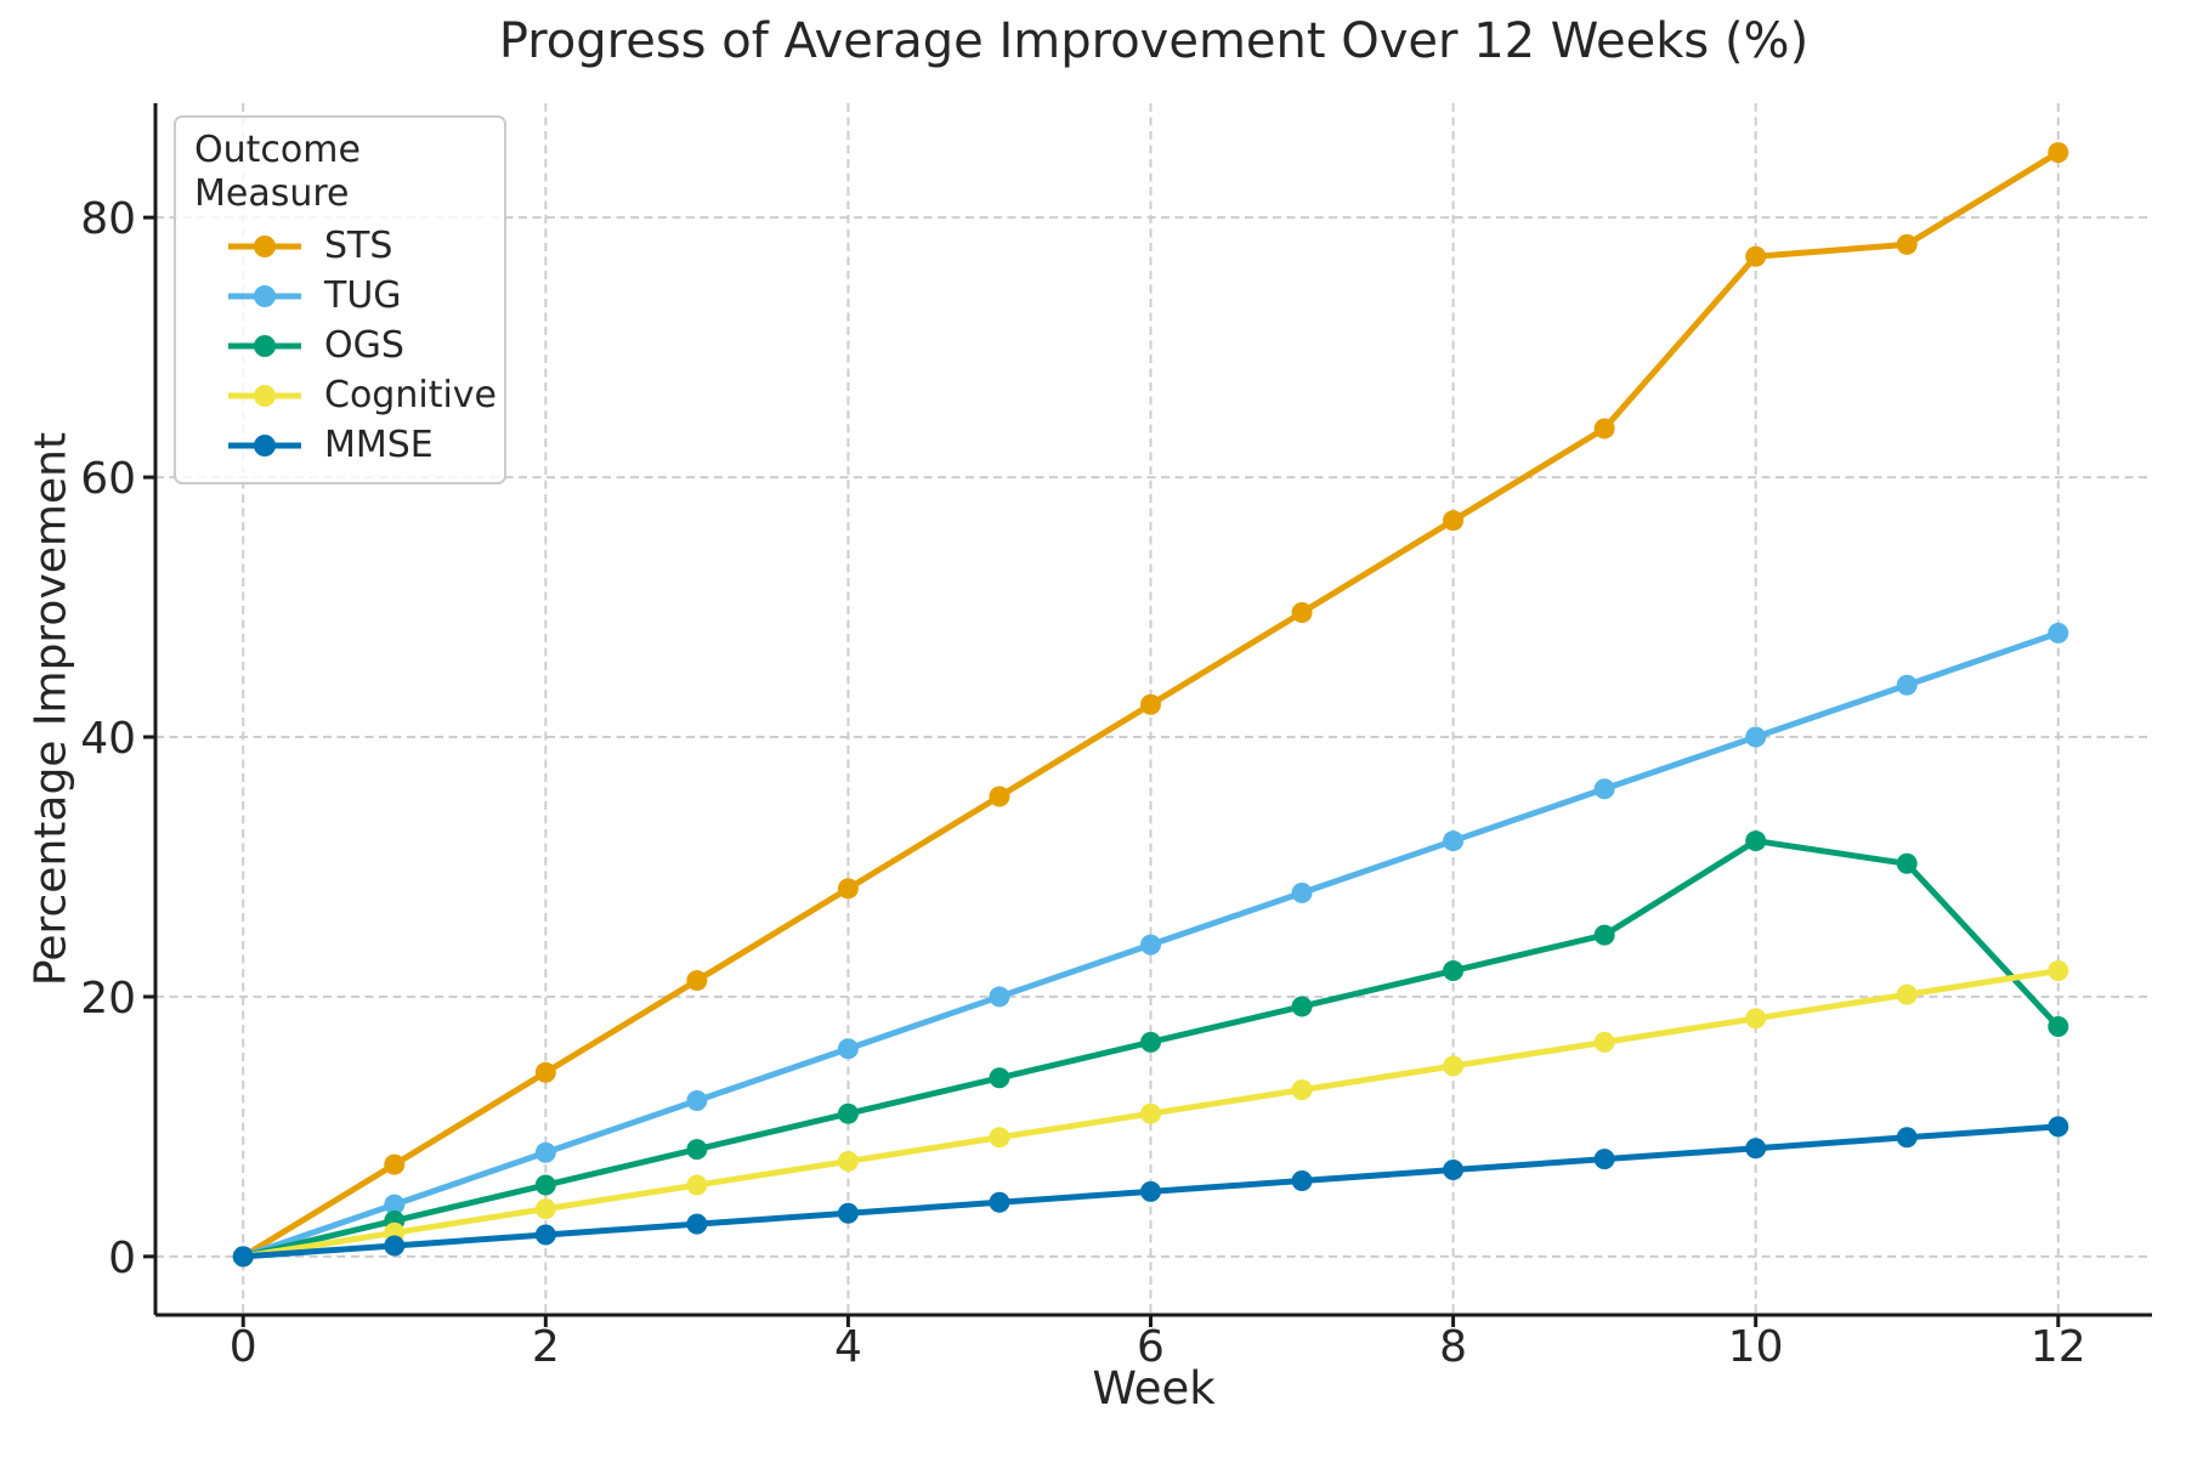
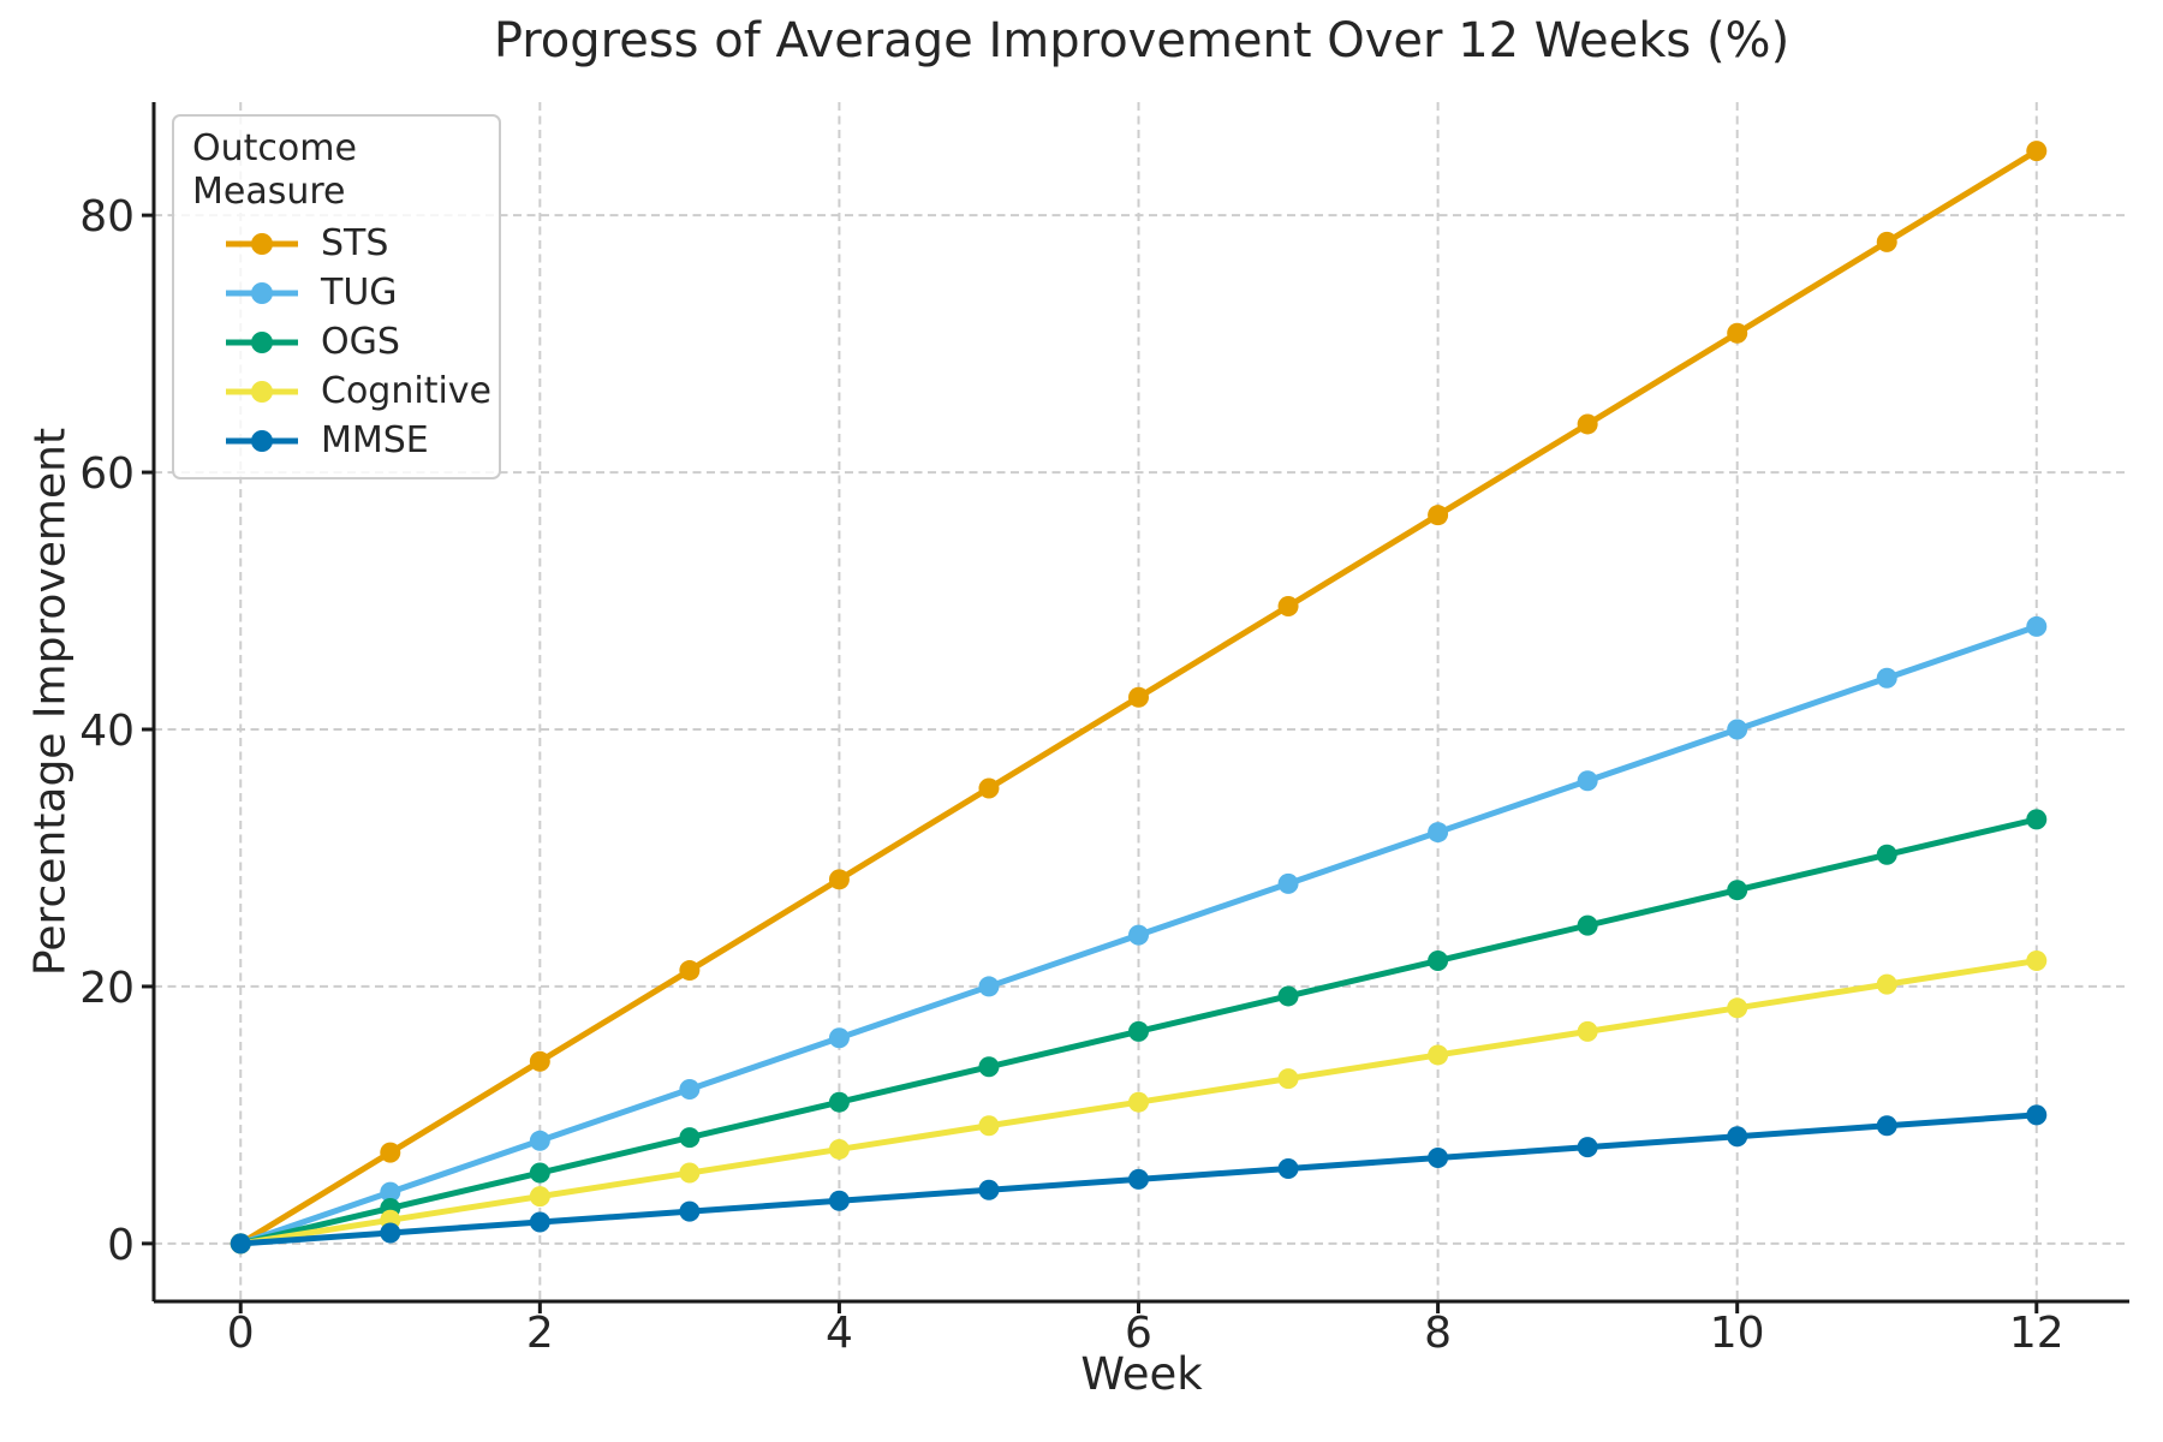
STS/10: 77.0 -> 70.8
OGS/10: 32.0 -> 27.5
OGS/12: 17.7 -> 33.0
